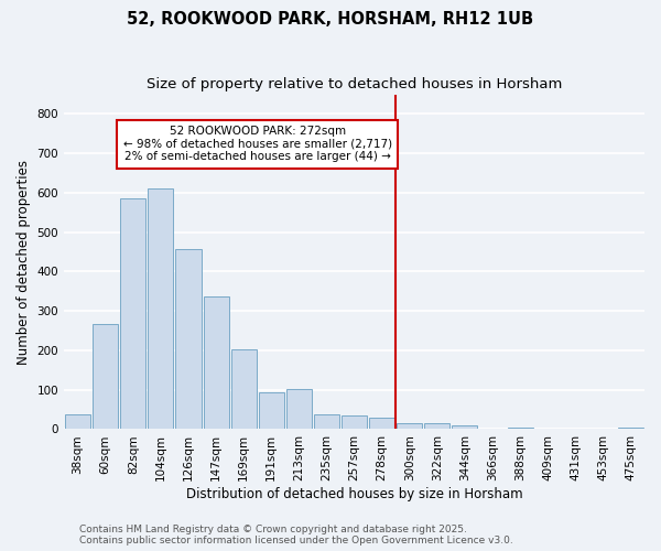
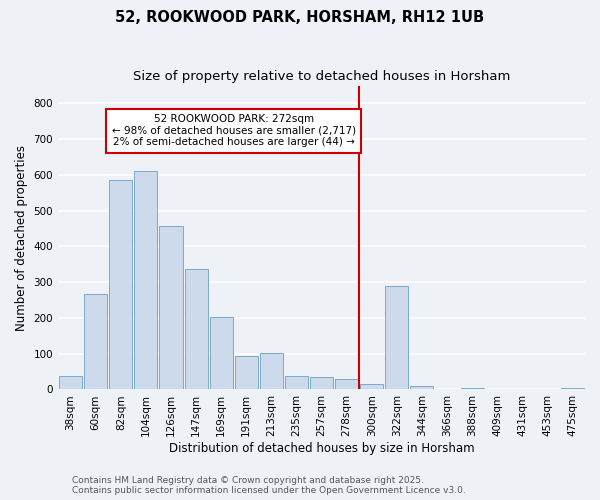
322sqm: 14 -> 290
